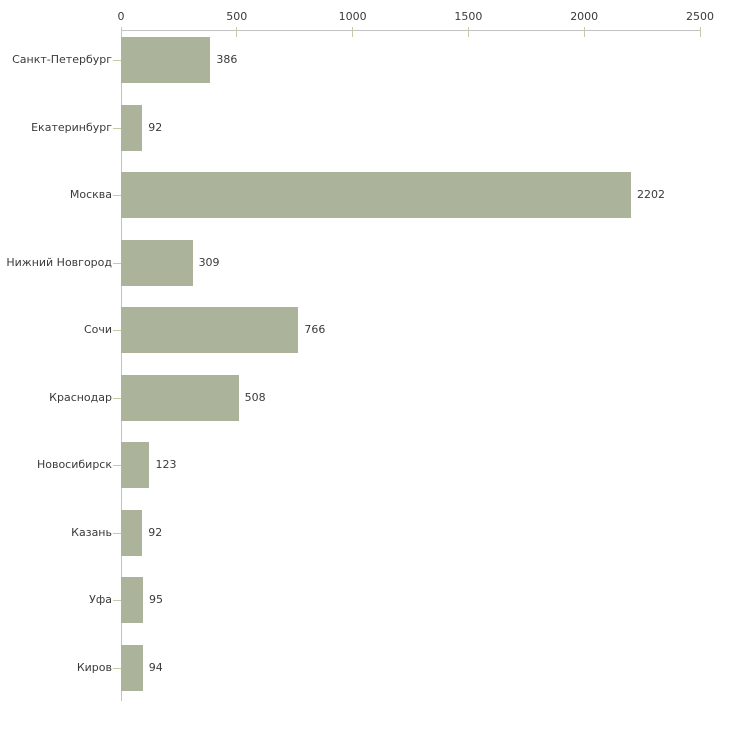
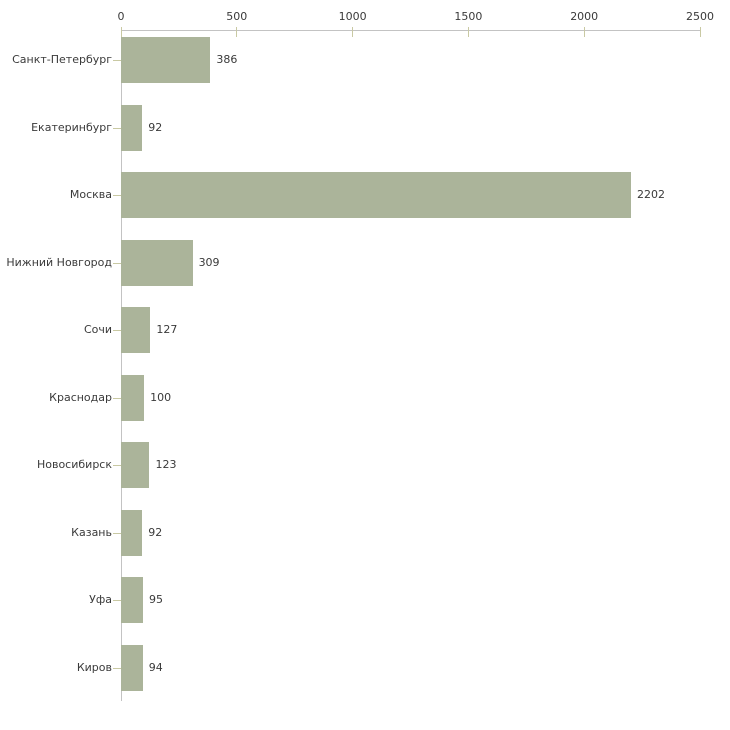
Сочи: 766 -> 127
Краснодар: 508 -> 100
